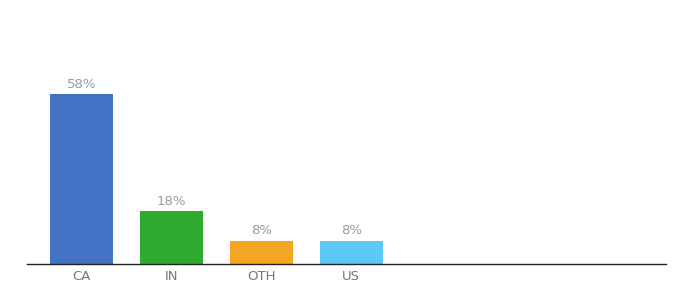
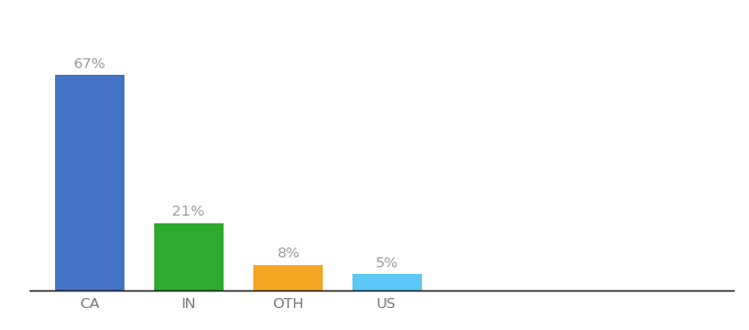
CA: 58% -> 67%
IN: 18% -> 21%
US: 8% -> 5%
